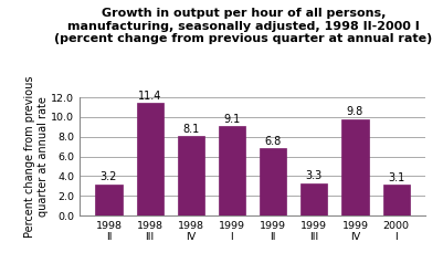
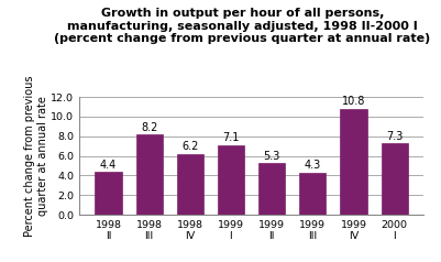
1998 II: 3.2 -> 4.4
1998 III: 11.4 -> 8.2
1998 IV: 8.1 -> 6.2
1999 I: 9.1 -> 7.1
1999 II: 6.8 -> 5.3
1999 III: 3.3 -> 4.3
1999 IV: 9.8 -> 10.8
2000 I: 3.1 -> 7.3
